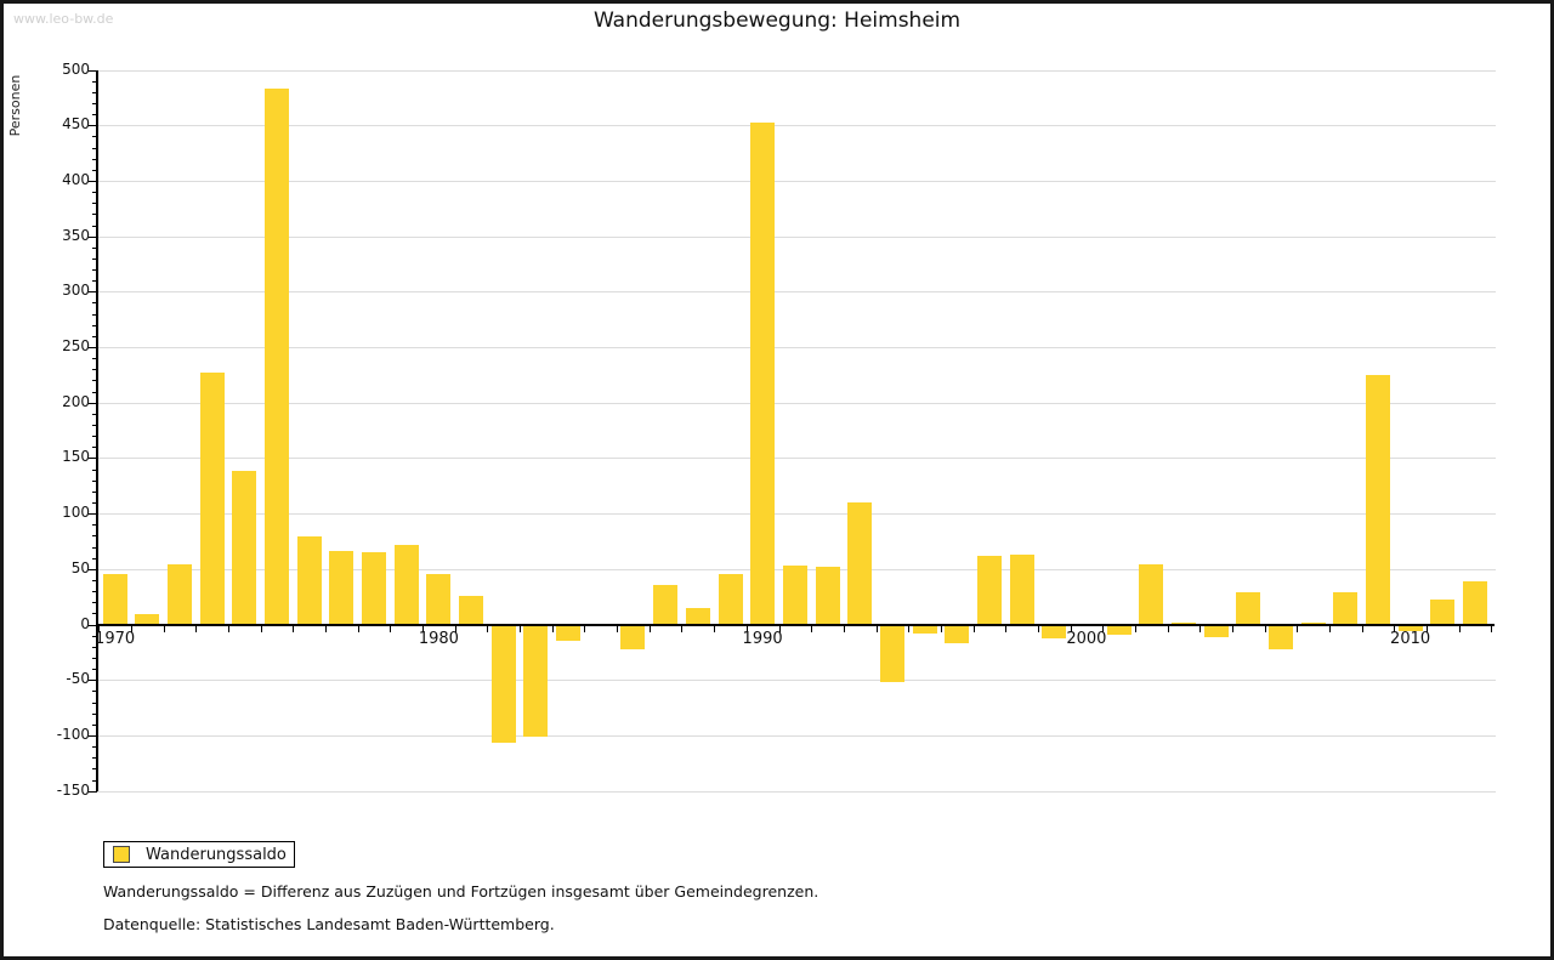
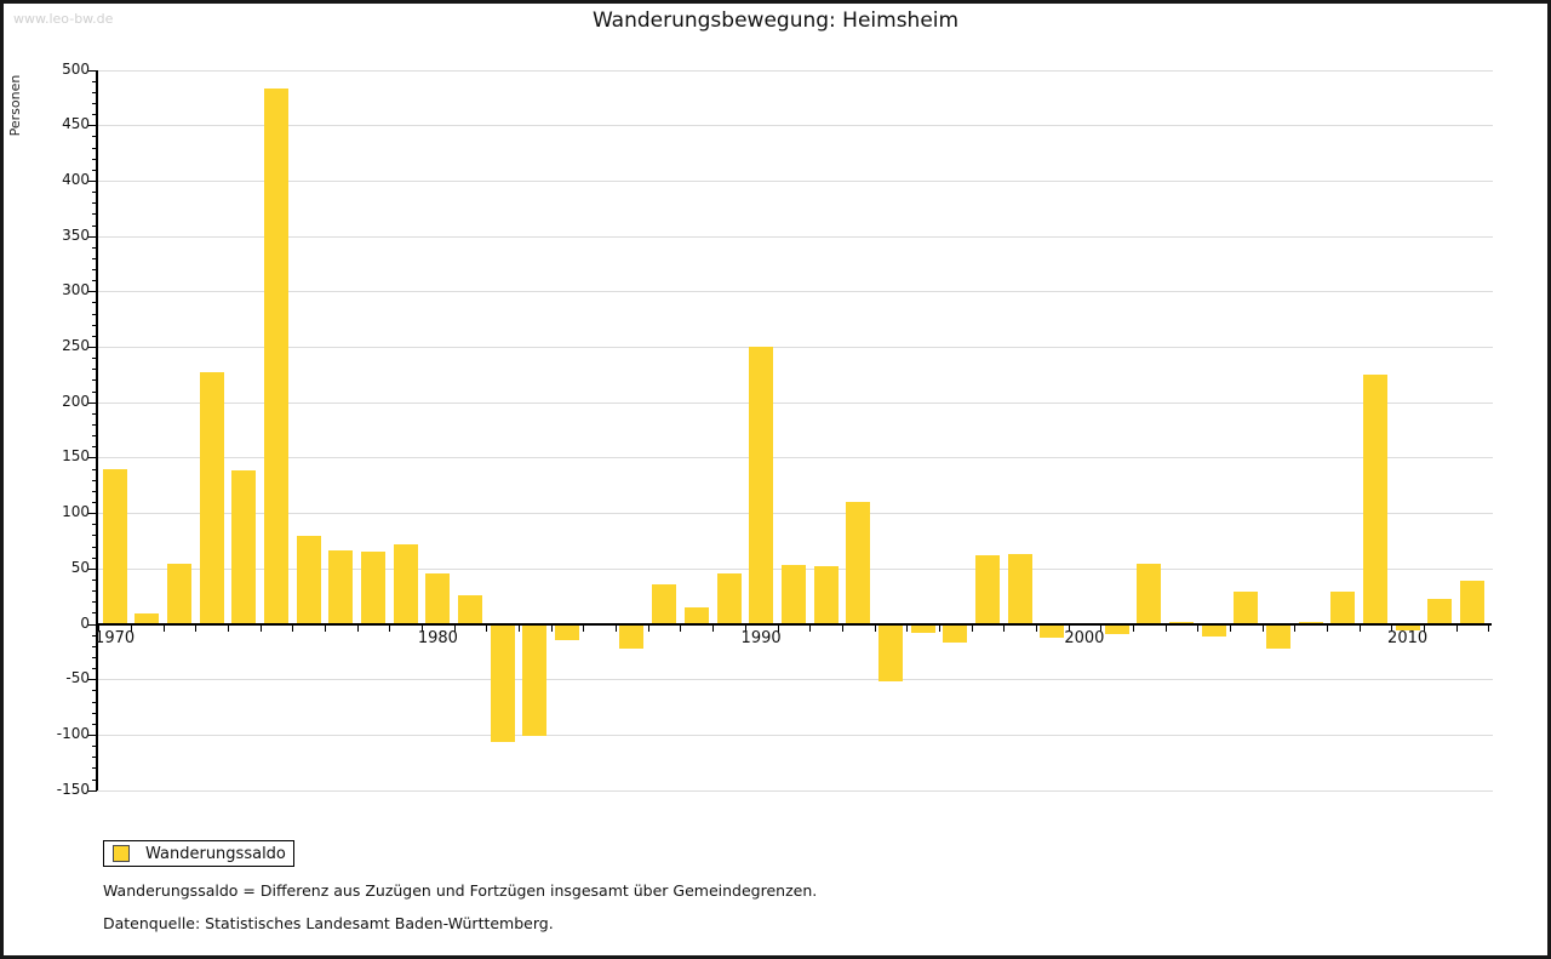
1970: 50 -> 140
1990: 450 -> 250
